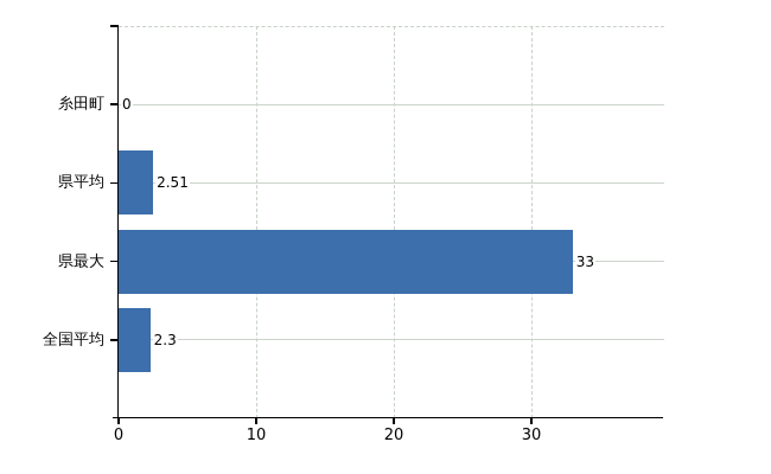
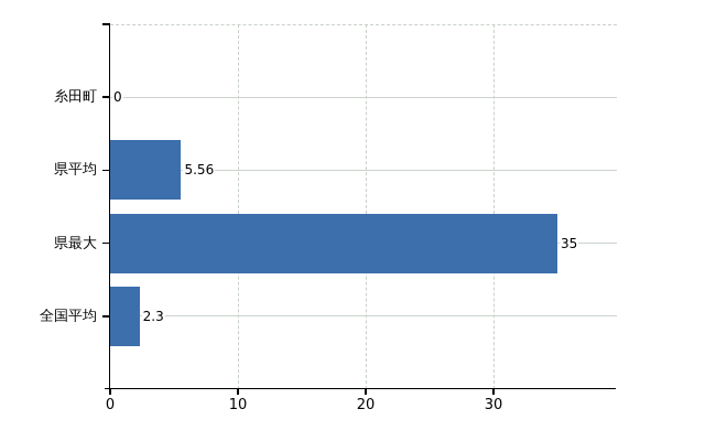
県平均: 2.51 -> 5.56
県最大: 33 -> 35
